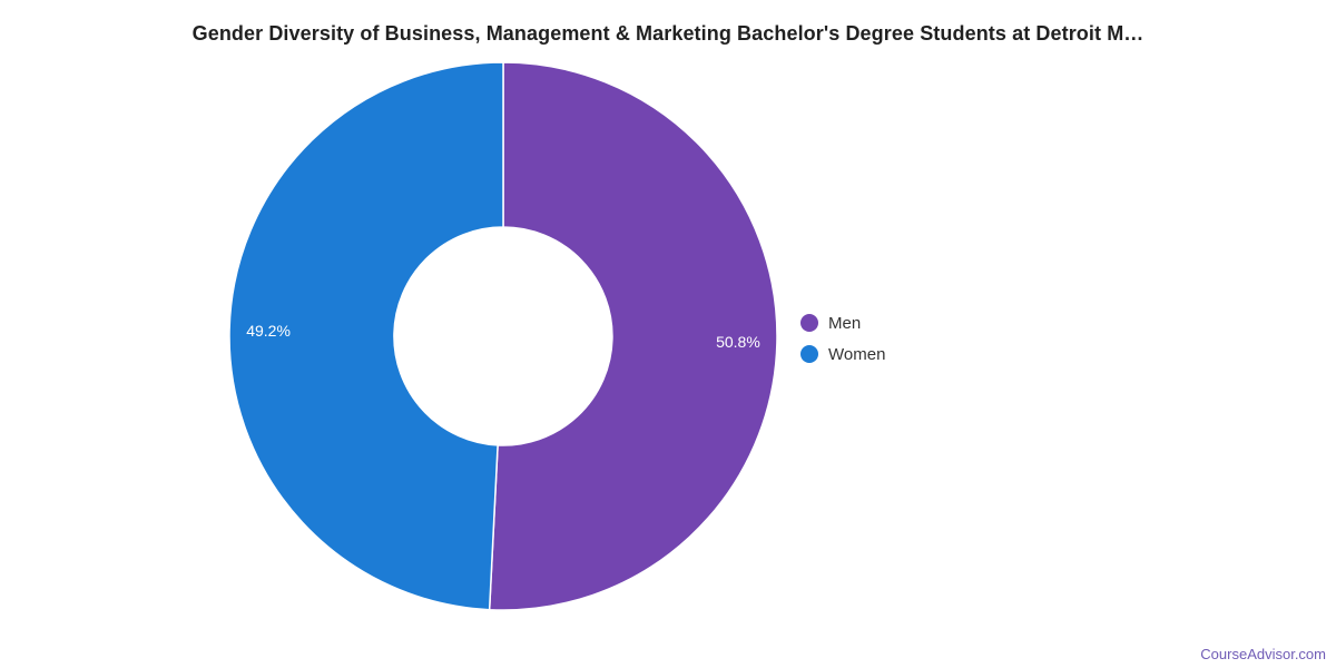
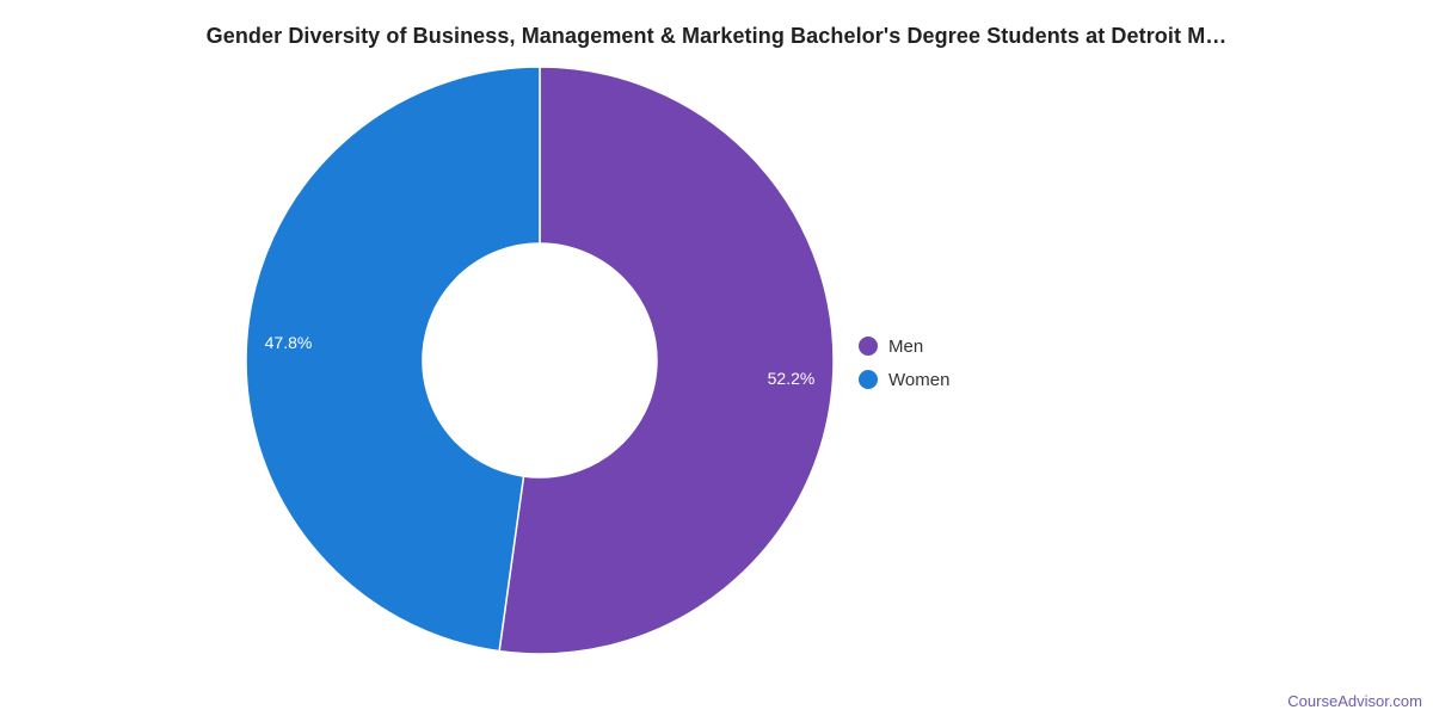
Men: 50.8% -> 52.2%
Women: 49.2% -> 47.8%
